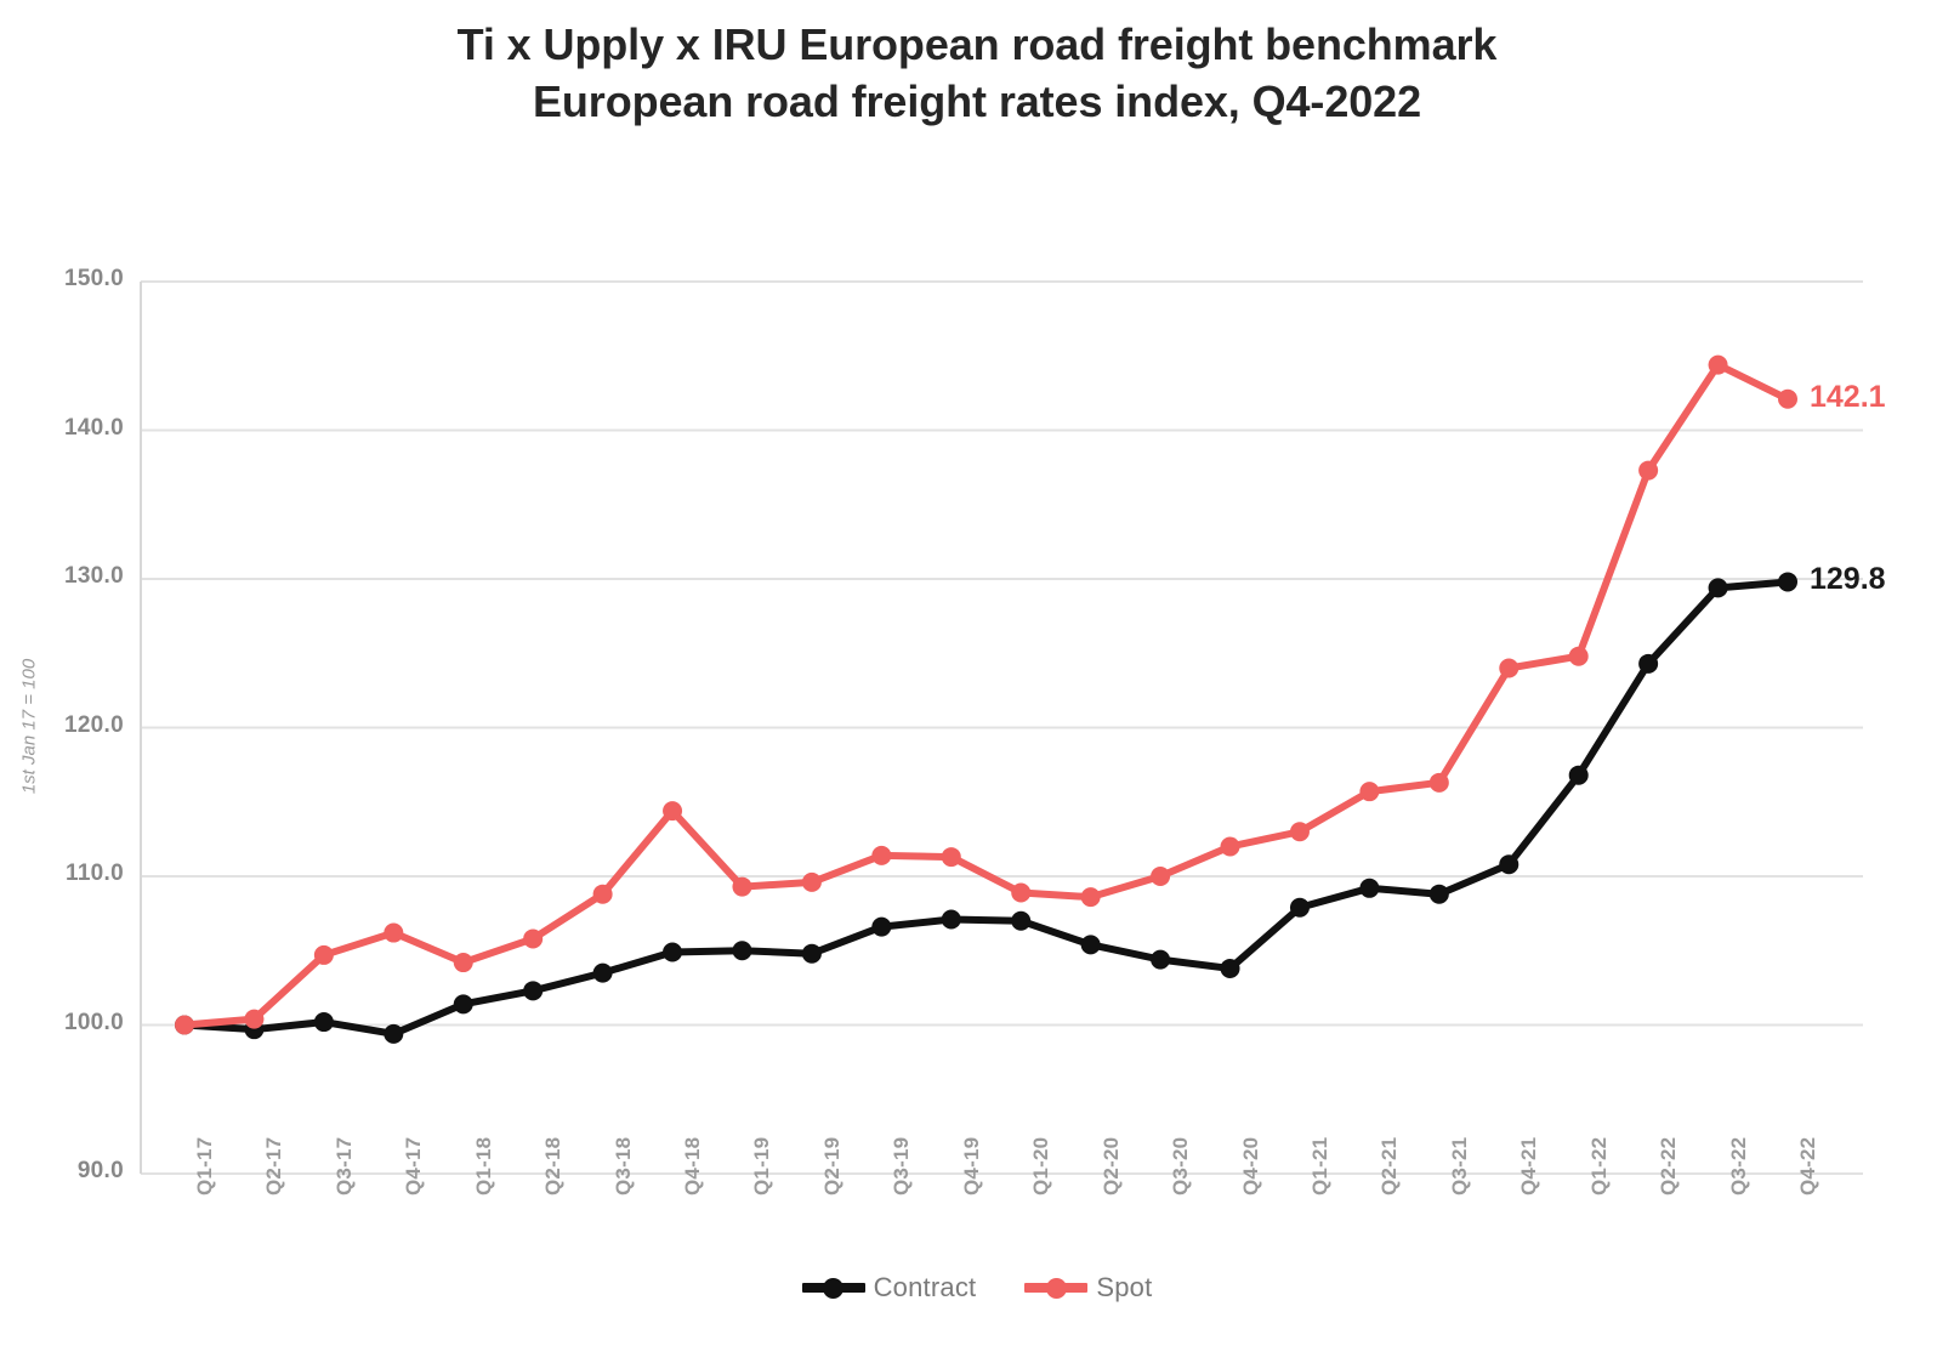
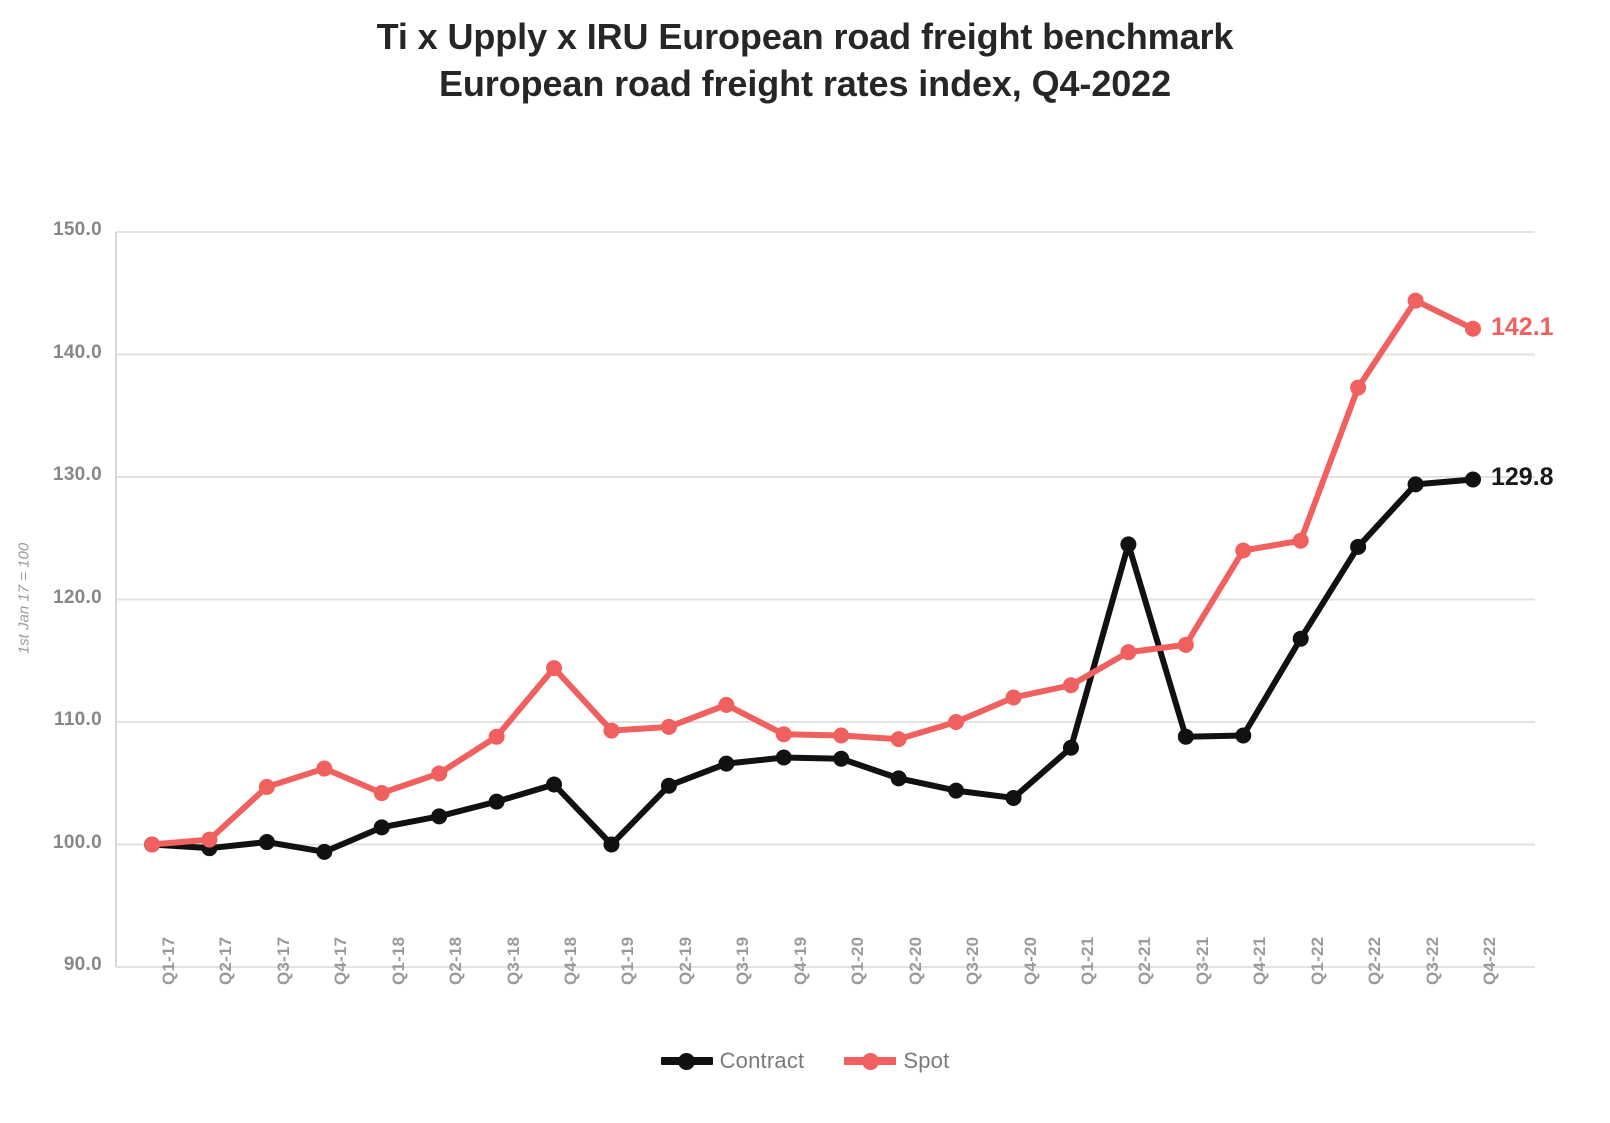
Contract/Q1-19: 105.0 -> 100.0
Spot/Q4-19: 111.3 -> 109.0
Contract/Q2-21: 109.2 -> 124.5
Contract/Q4-21: 110.8 -> 108.9
